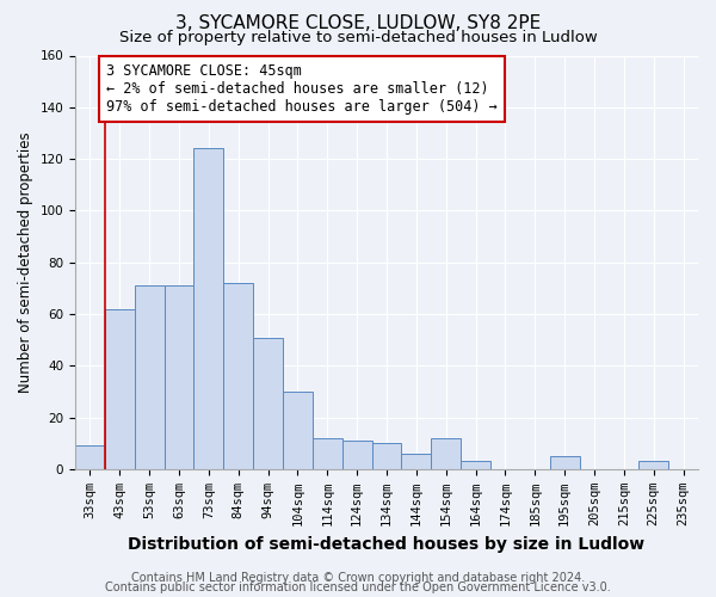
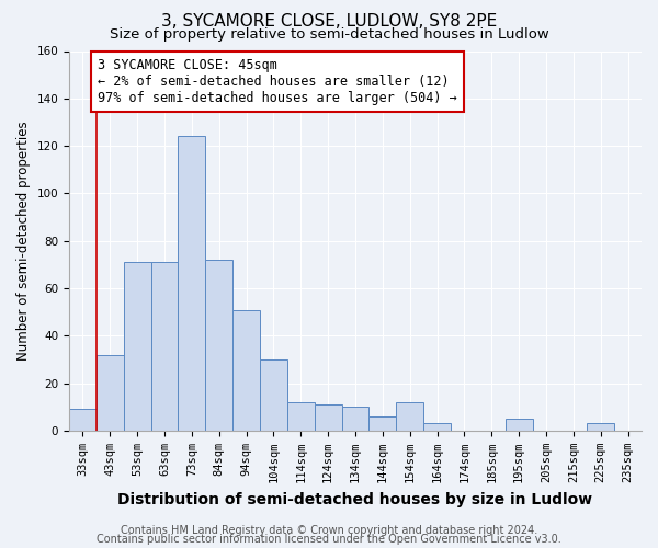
43sqm: 62 -> 32
